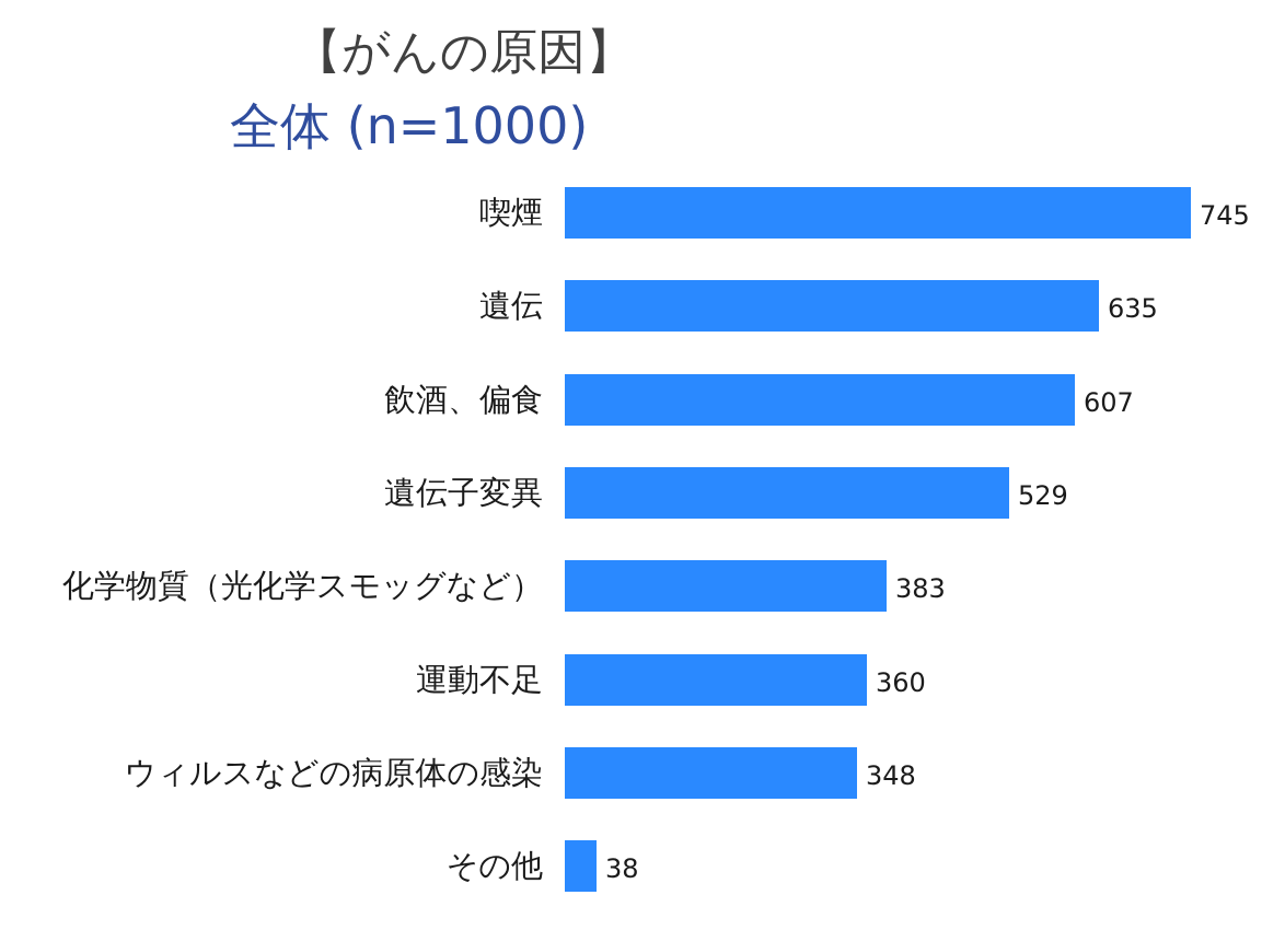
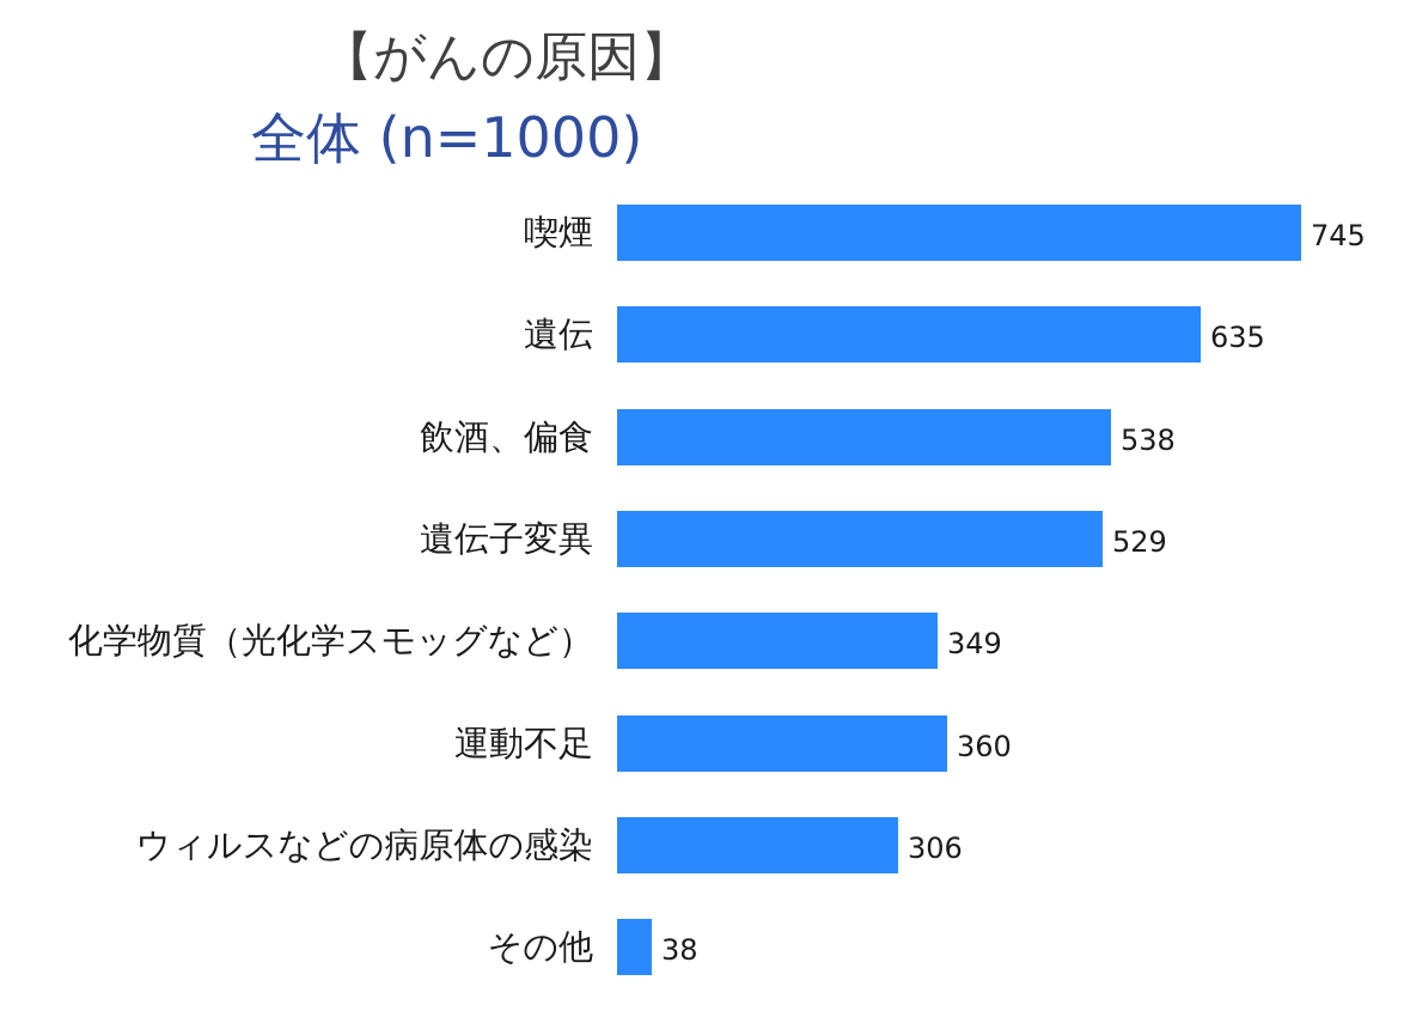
飲酒、偏食: 607 -> 538
化学物質（光化学スモッグなど）: 383 -> 349
ウィルスなどの病原体の感染: 348 -> 306
